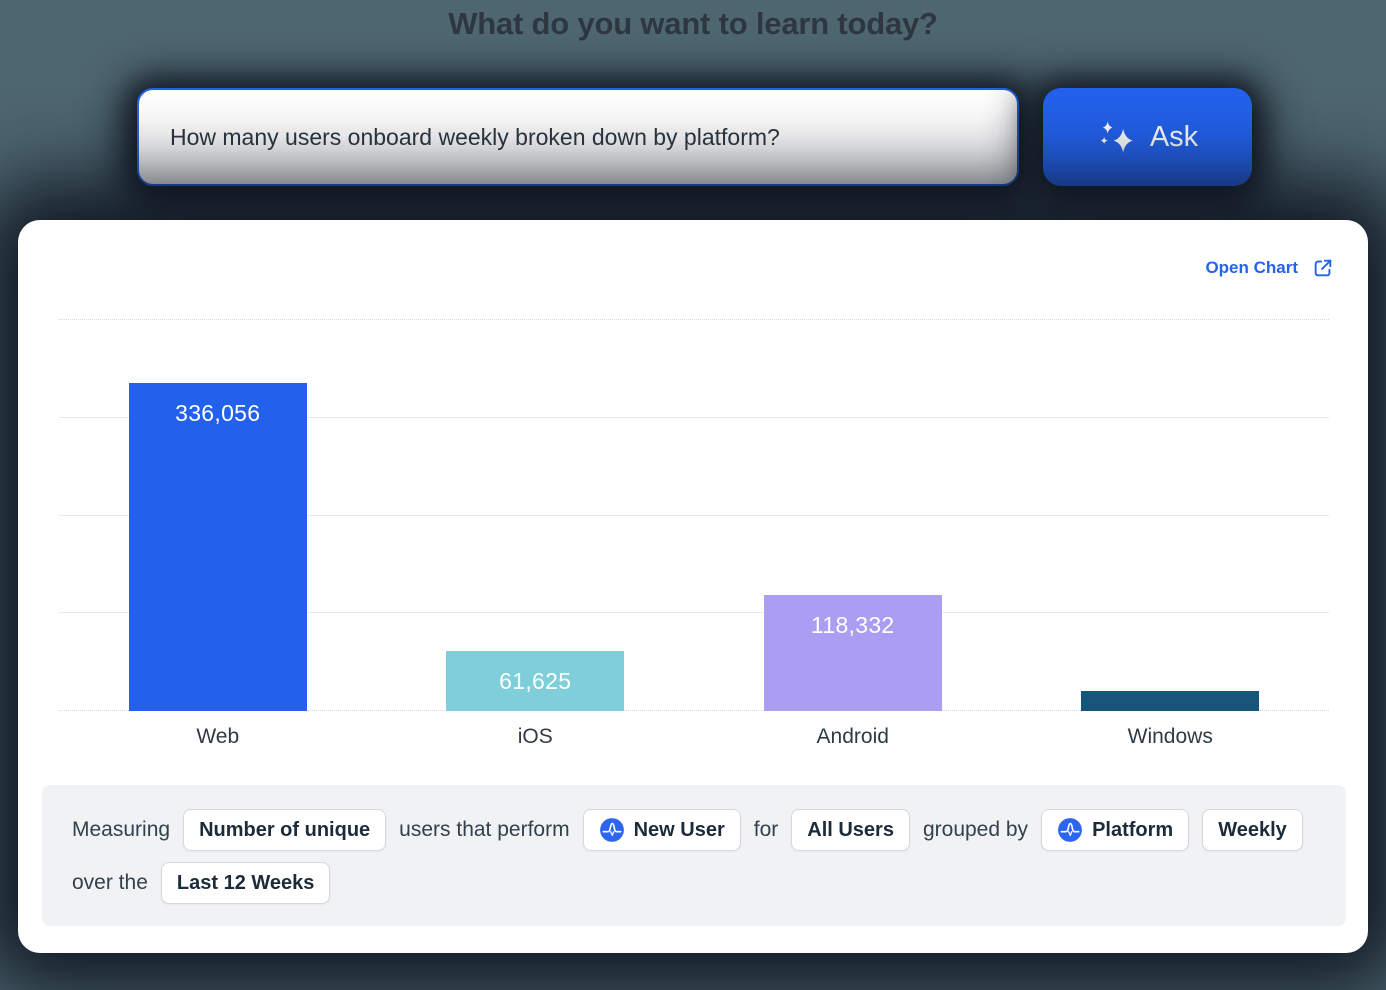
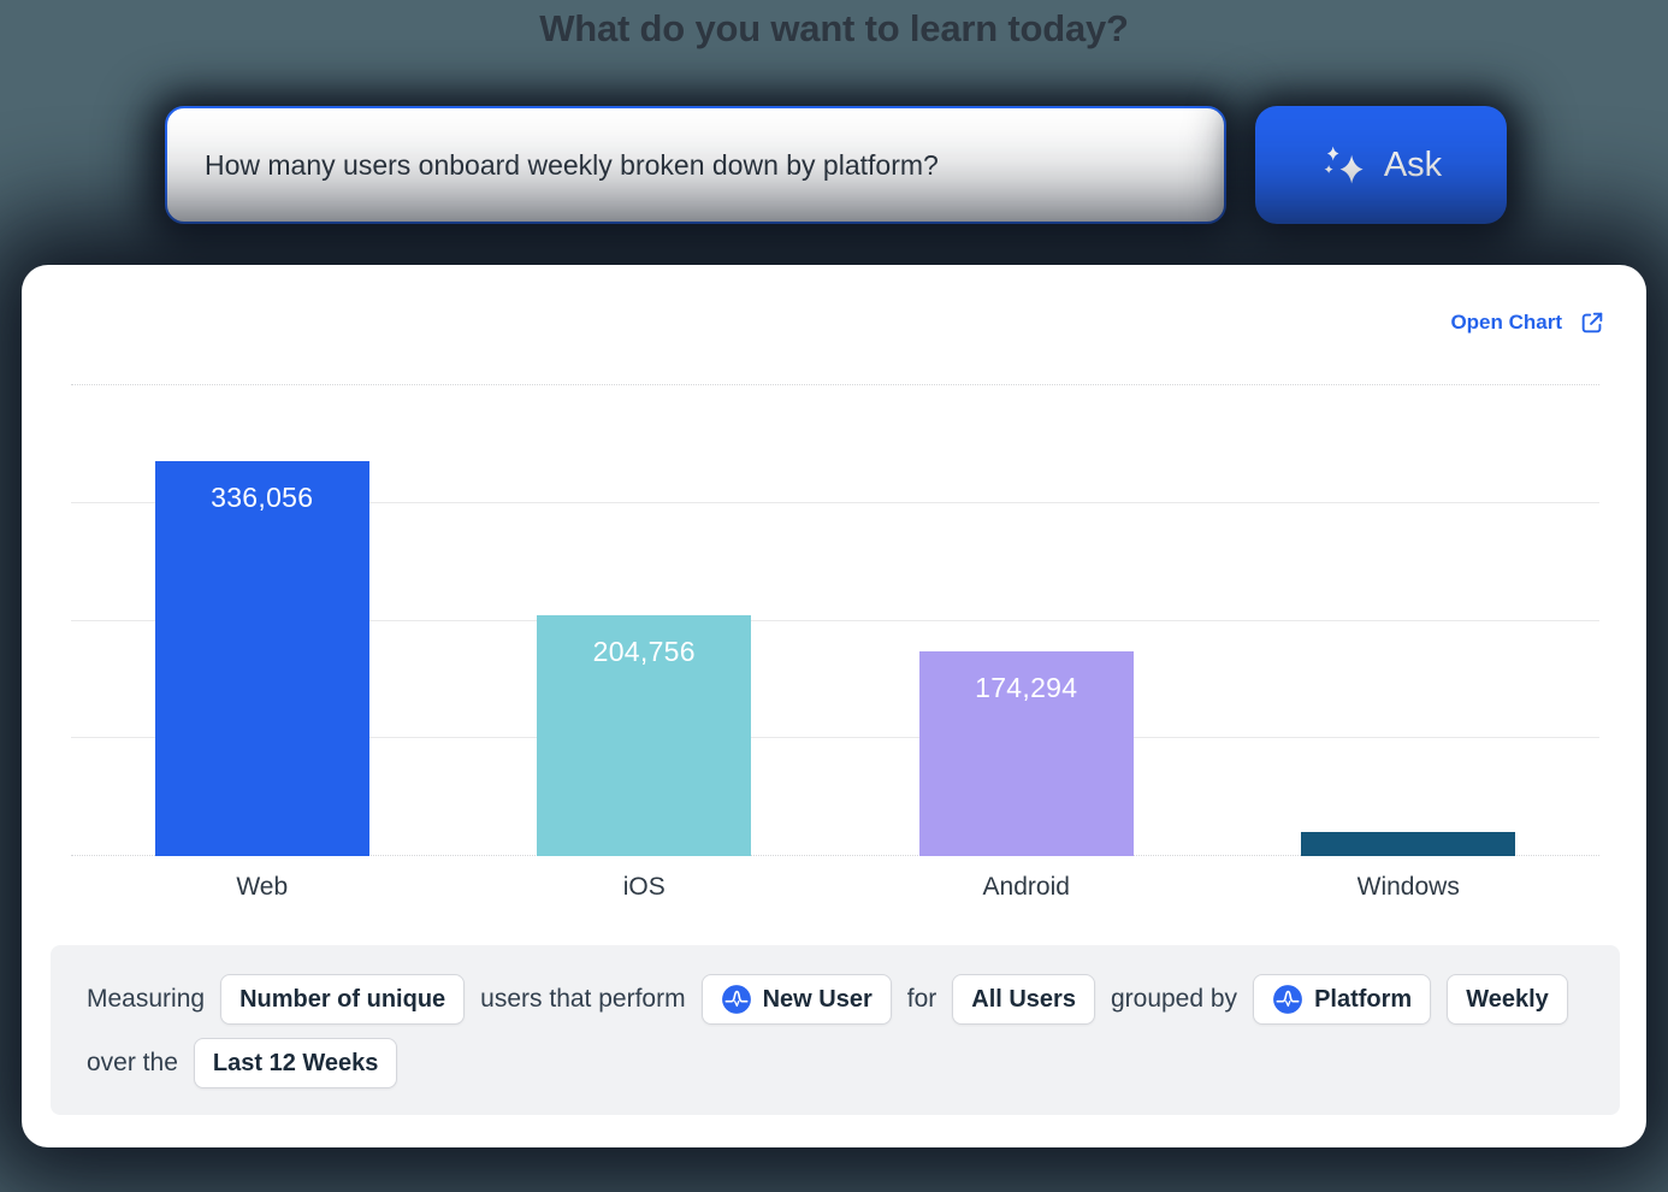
iOS: 61,625 -> 204,756
Android: 118,332 -> 174,294
